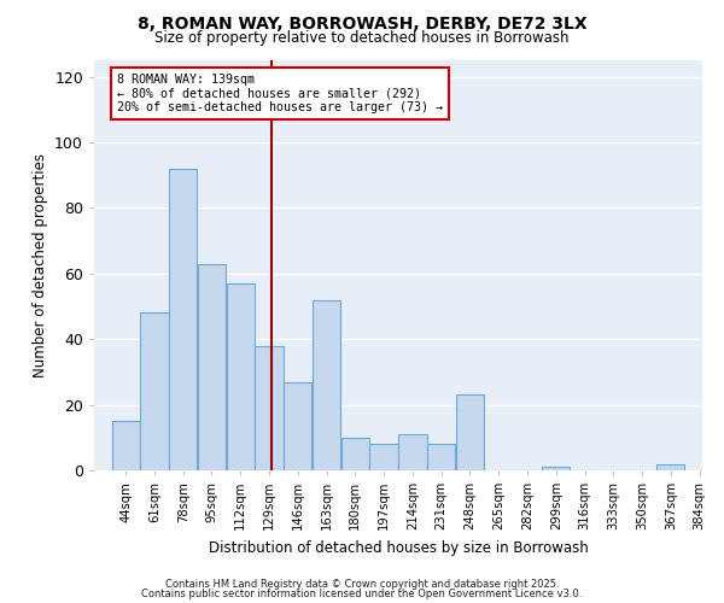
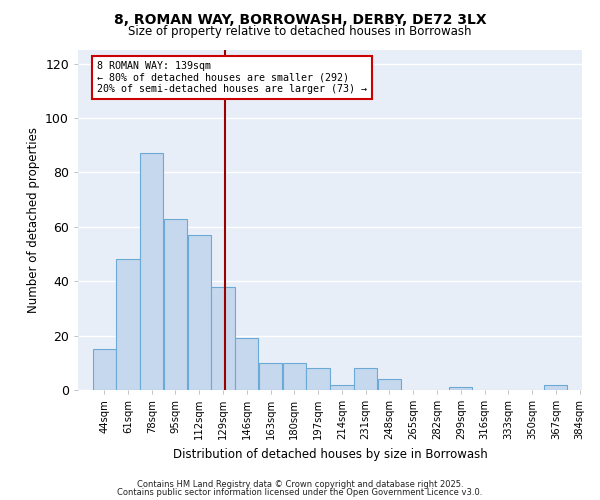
78sqm: 92 -> 87
146sqm: 27 -> 19
163sqm: 52 -> 10
214sqm: 11 -> 2
248sqm: 23 -> 4
